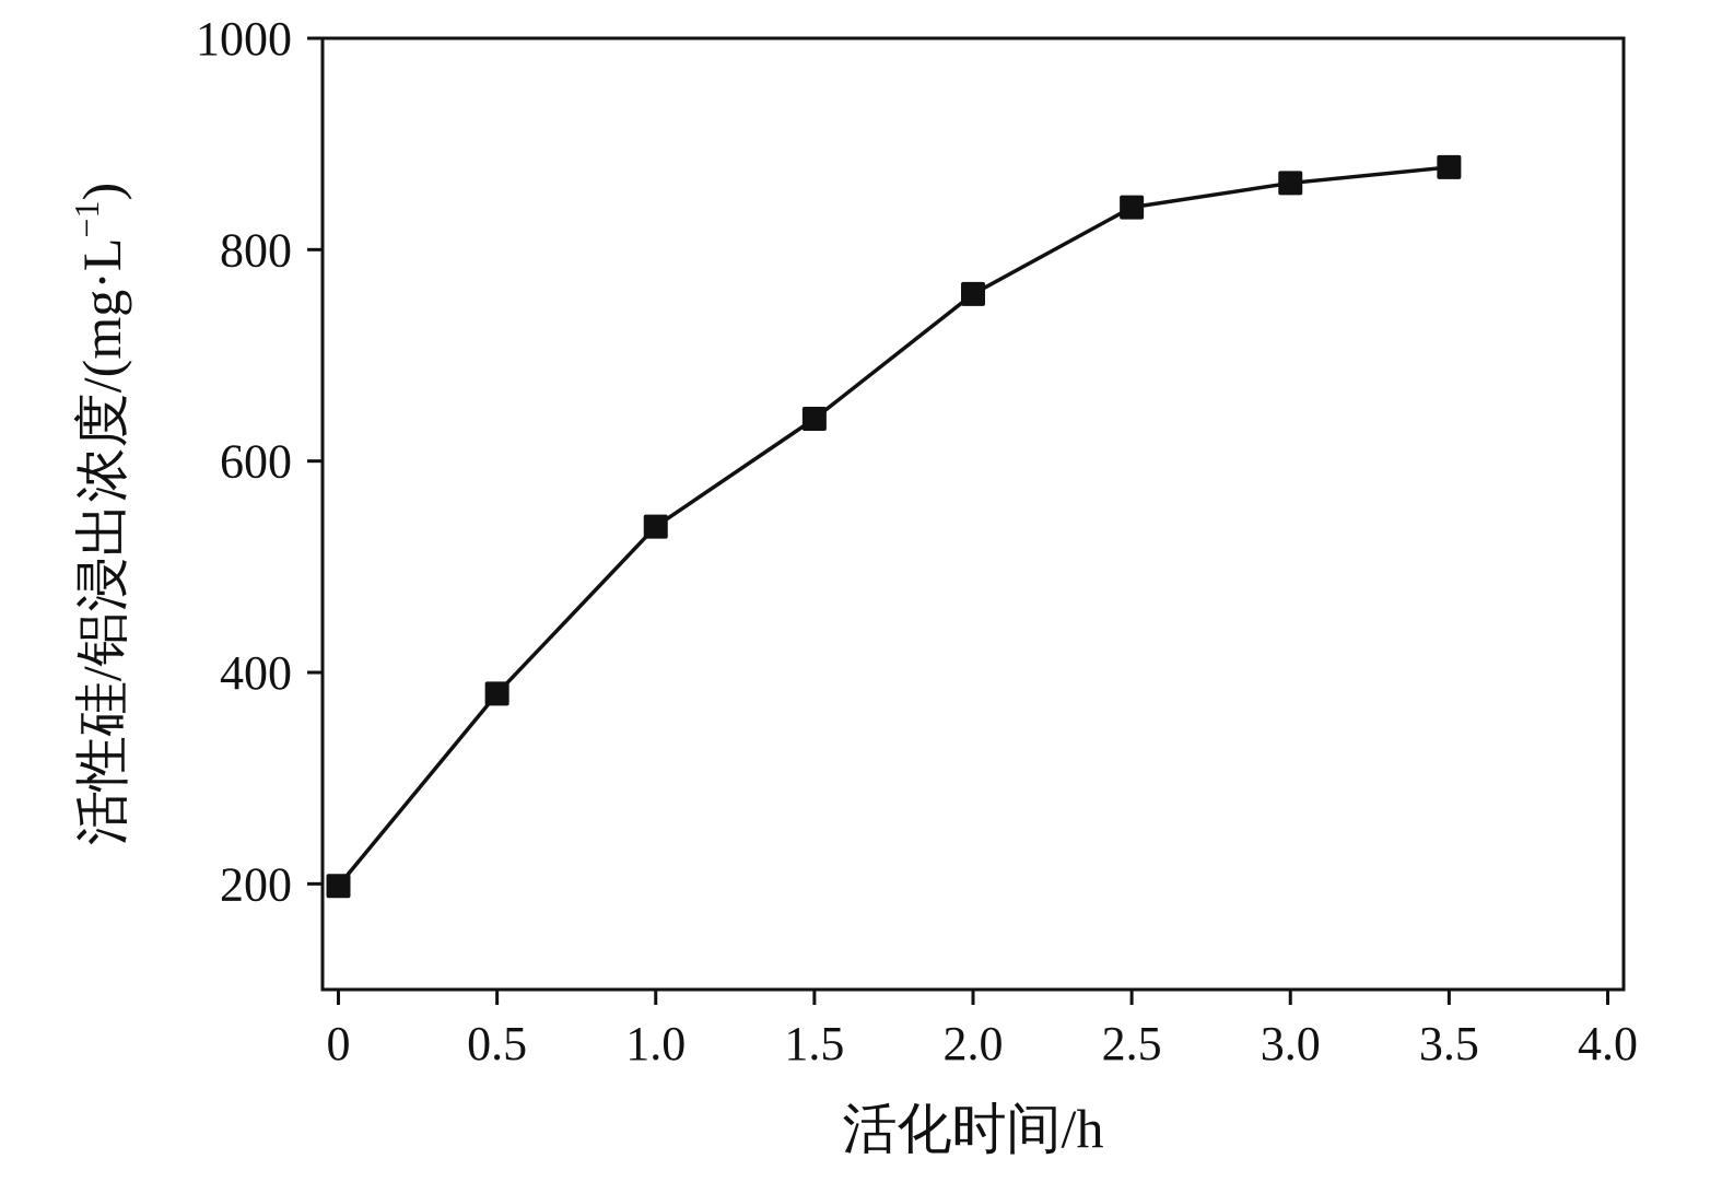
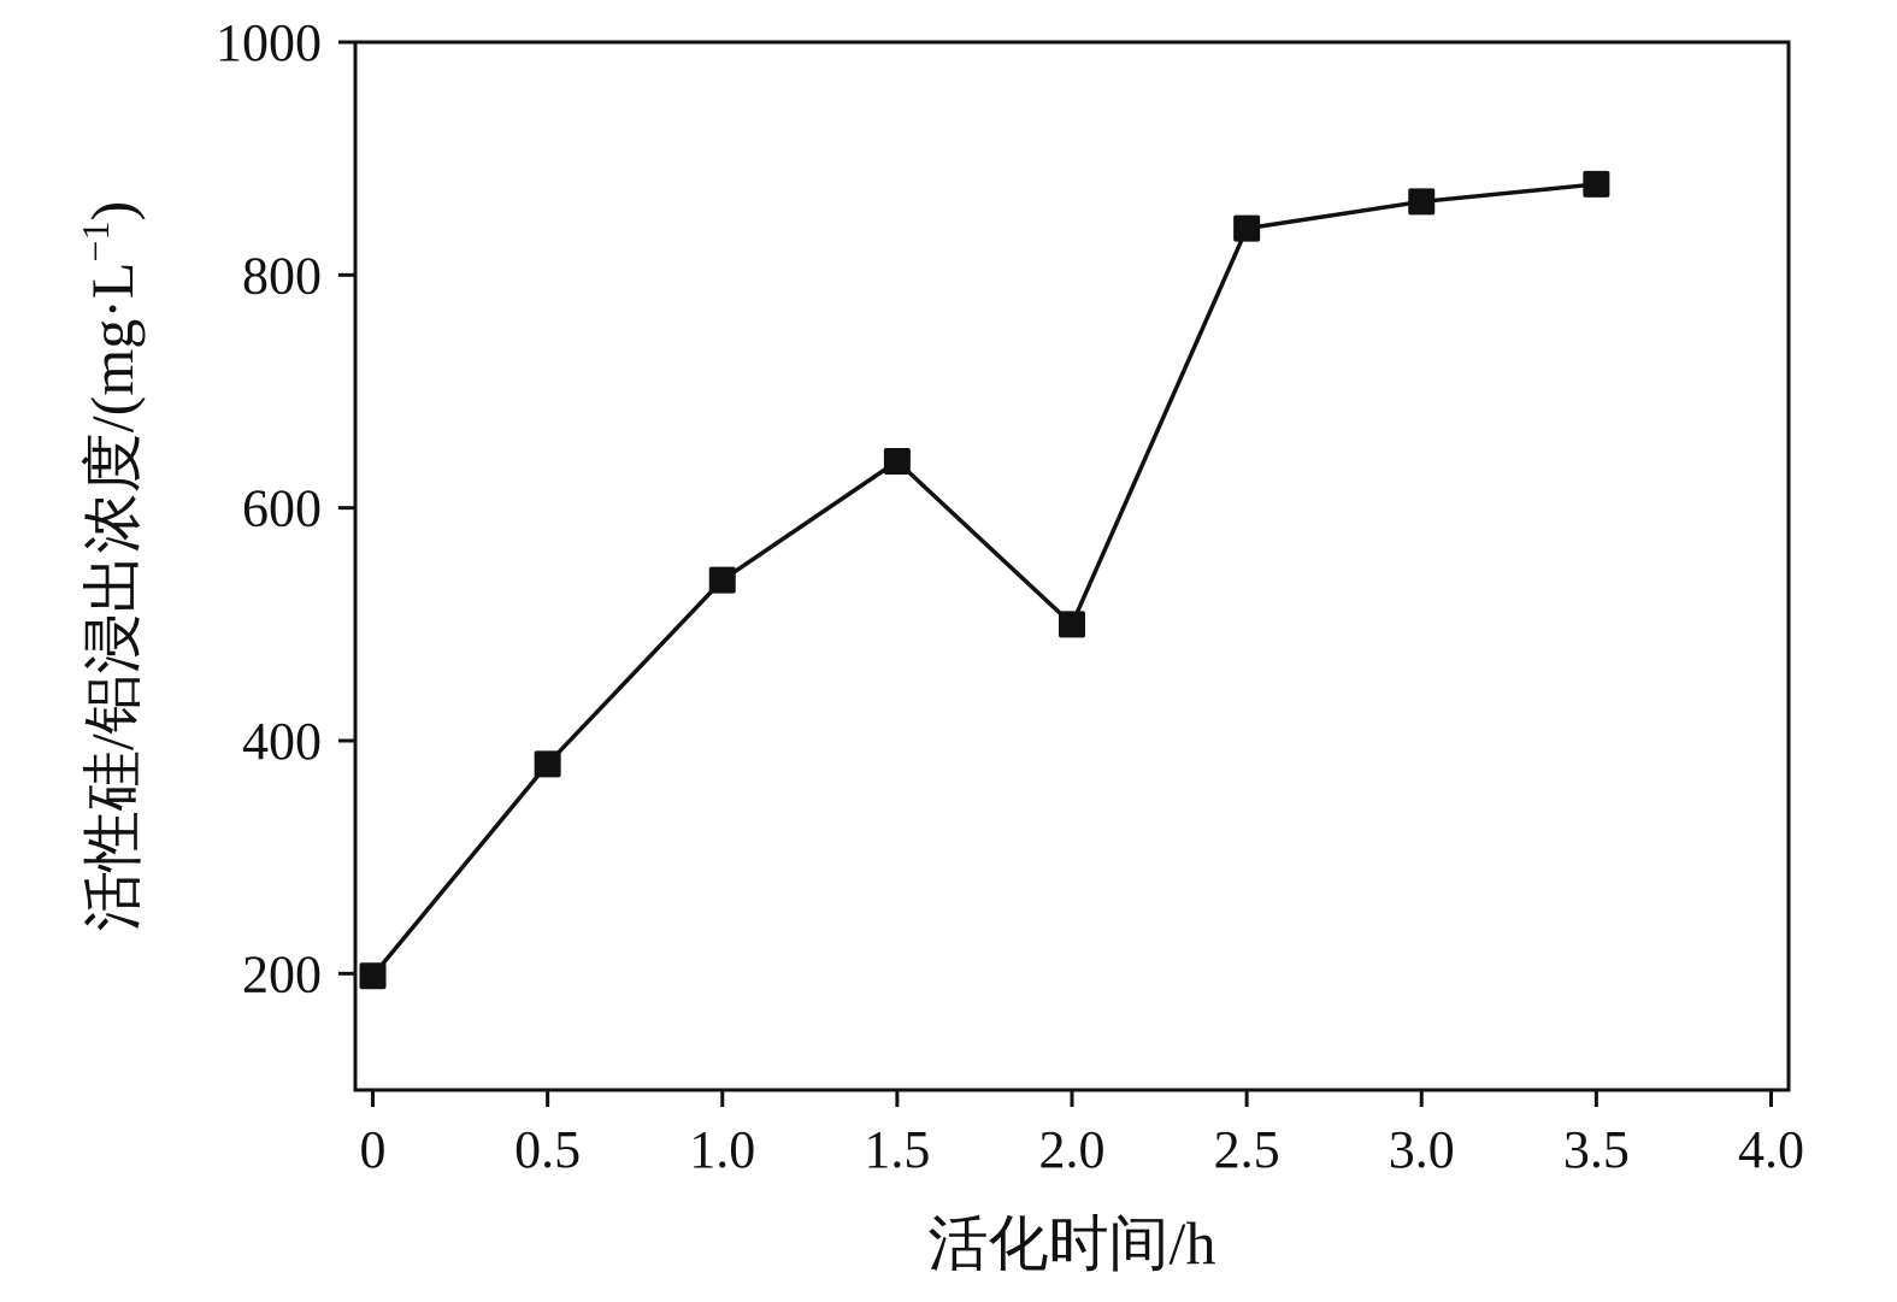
2.0: 760 -> 500
